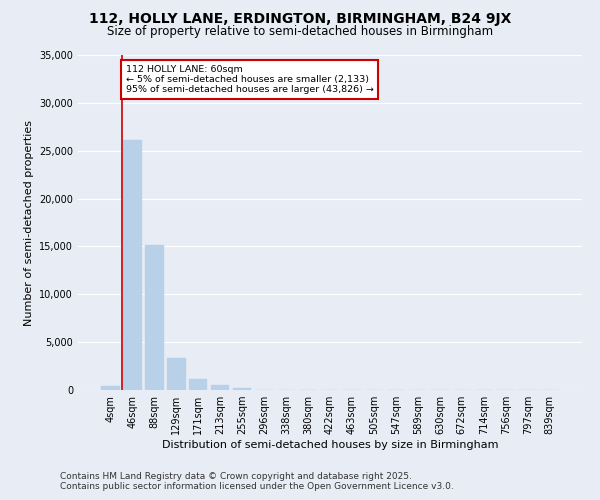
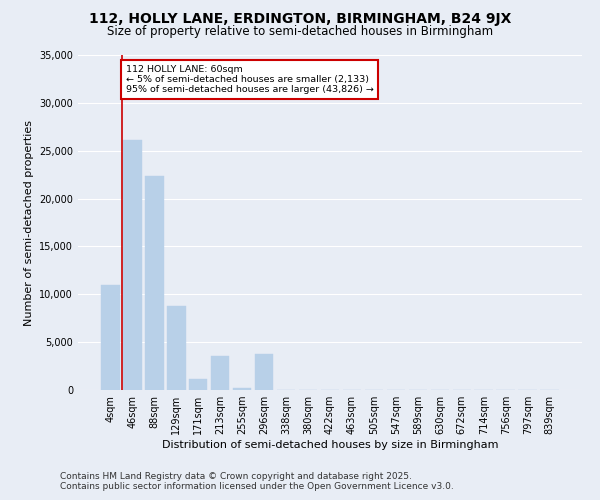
4sqm: 400 -> 11,000
88sqm: 15,100 -> 22,400
129sqm: 3,300 -> 8,800
213sqm: 500 -> 3,600
296sqm: 0 -> 3,800
